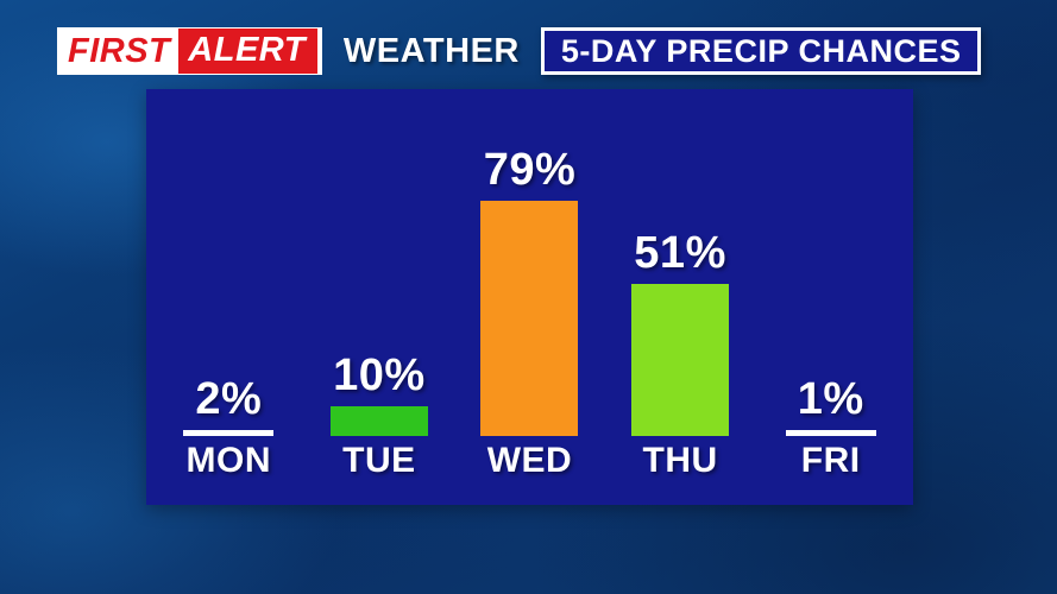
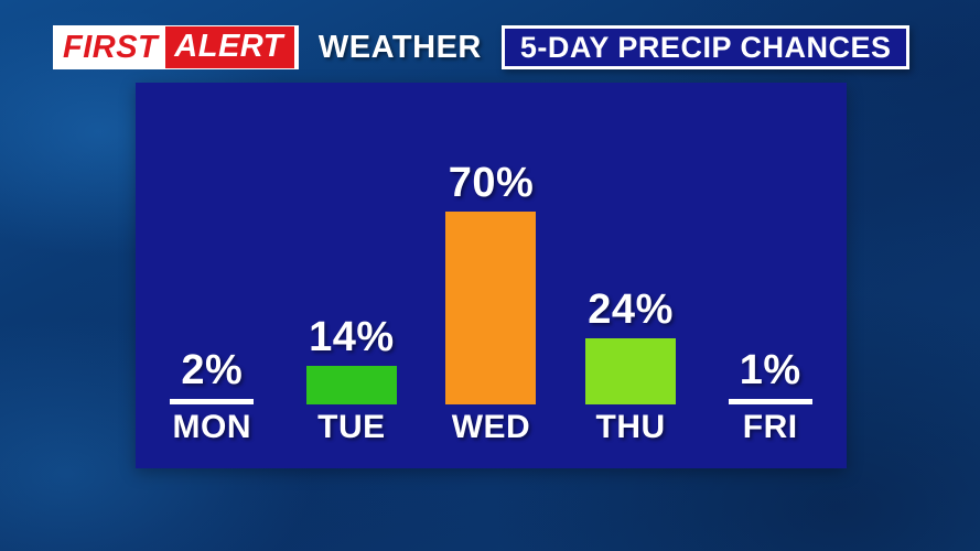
TUE: 10% -> 14%
WED: 79% -> 70%
THU: 51% -> 24%
